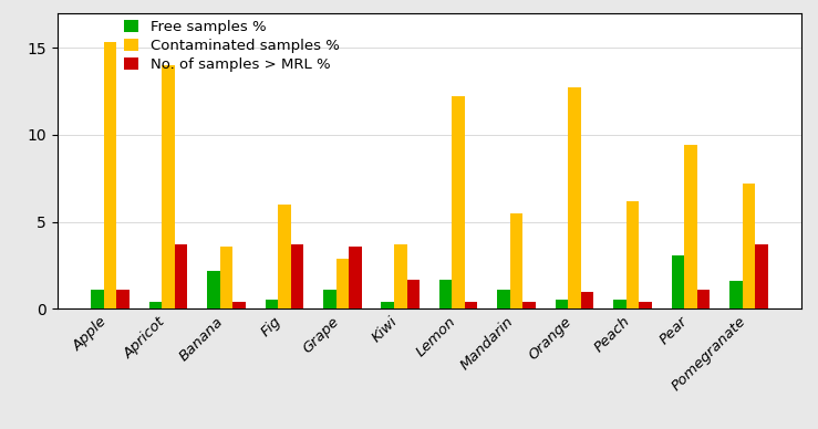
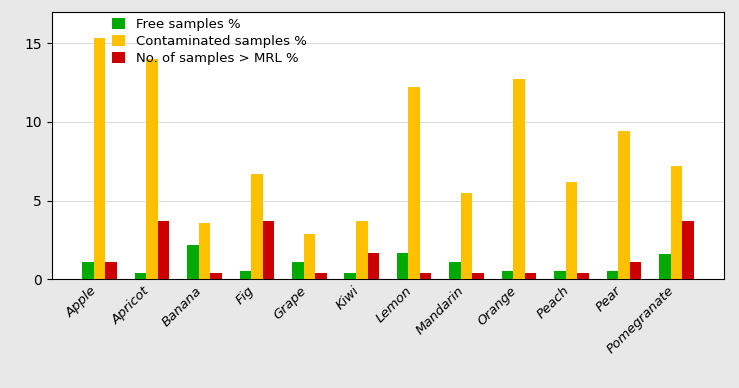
Contaminated samples %/Fig: 6.0 -> 6.7
No. of samples > MRL %/Grape: 3.6 -> 0.4
No. of samples > MRL %/Orange: 1.0 -> 0.4
Free samples %/Pear: 3.1 -> 0.5
